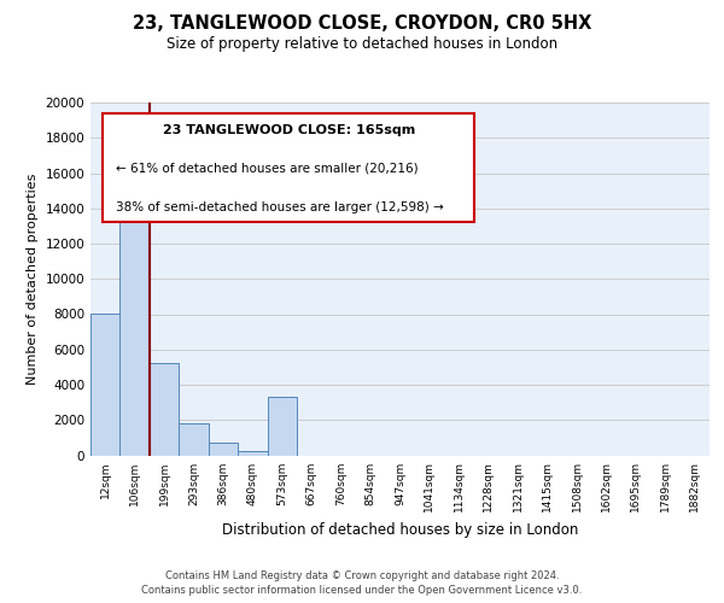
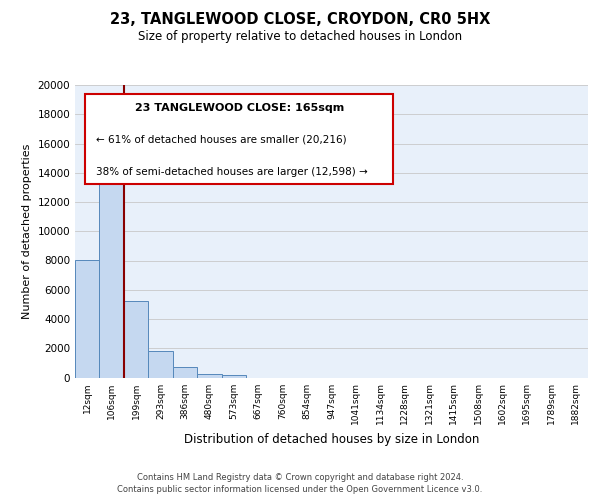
573sqm: 3300 -> 200
